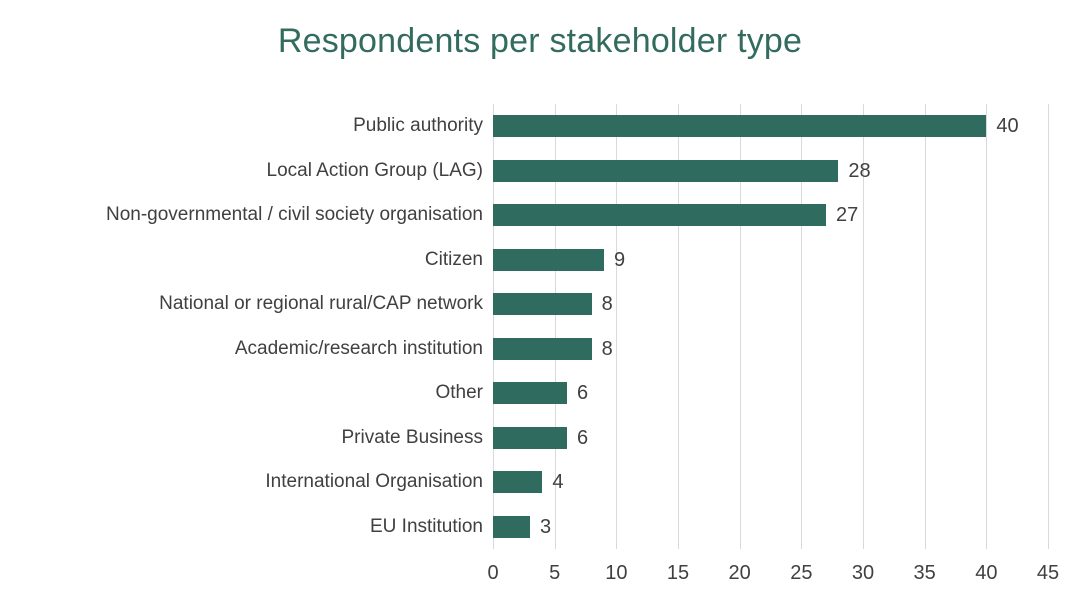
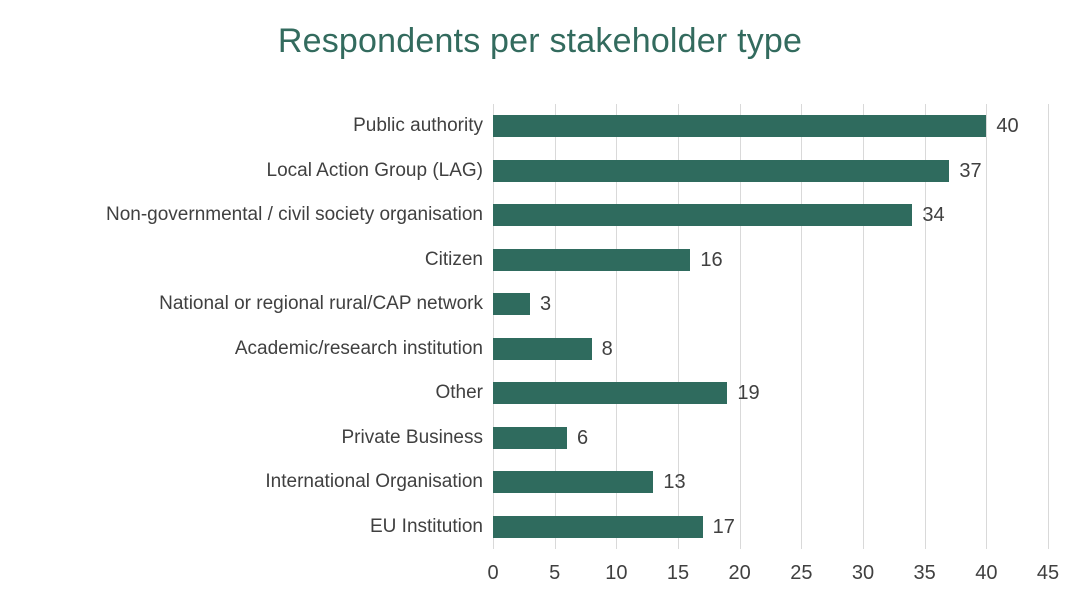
Local Action Group (LAG): 28 -> 37
Non-governmental / civil society organisation: 27 -> 34
Citizen: 9 -> 16
National or regional rural/CAP network: 8 -> 3
Other: 6 -> 19
International Organisation: 4 -> 13
EU Institution: 3 -> 17
